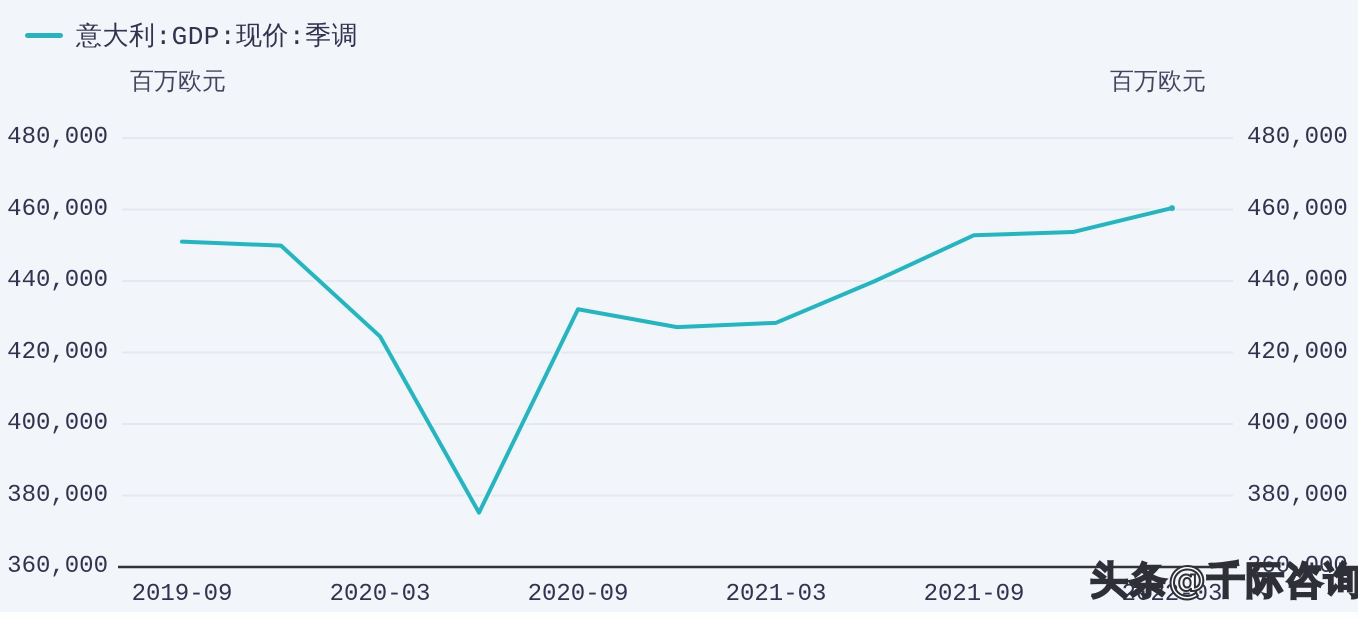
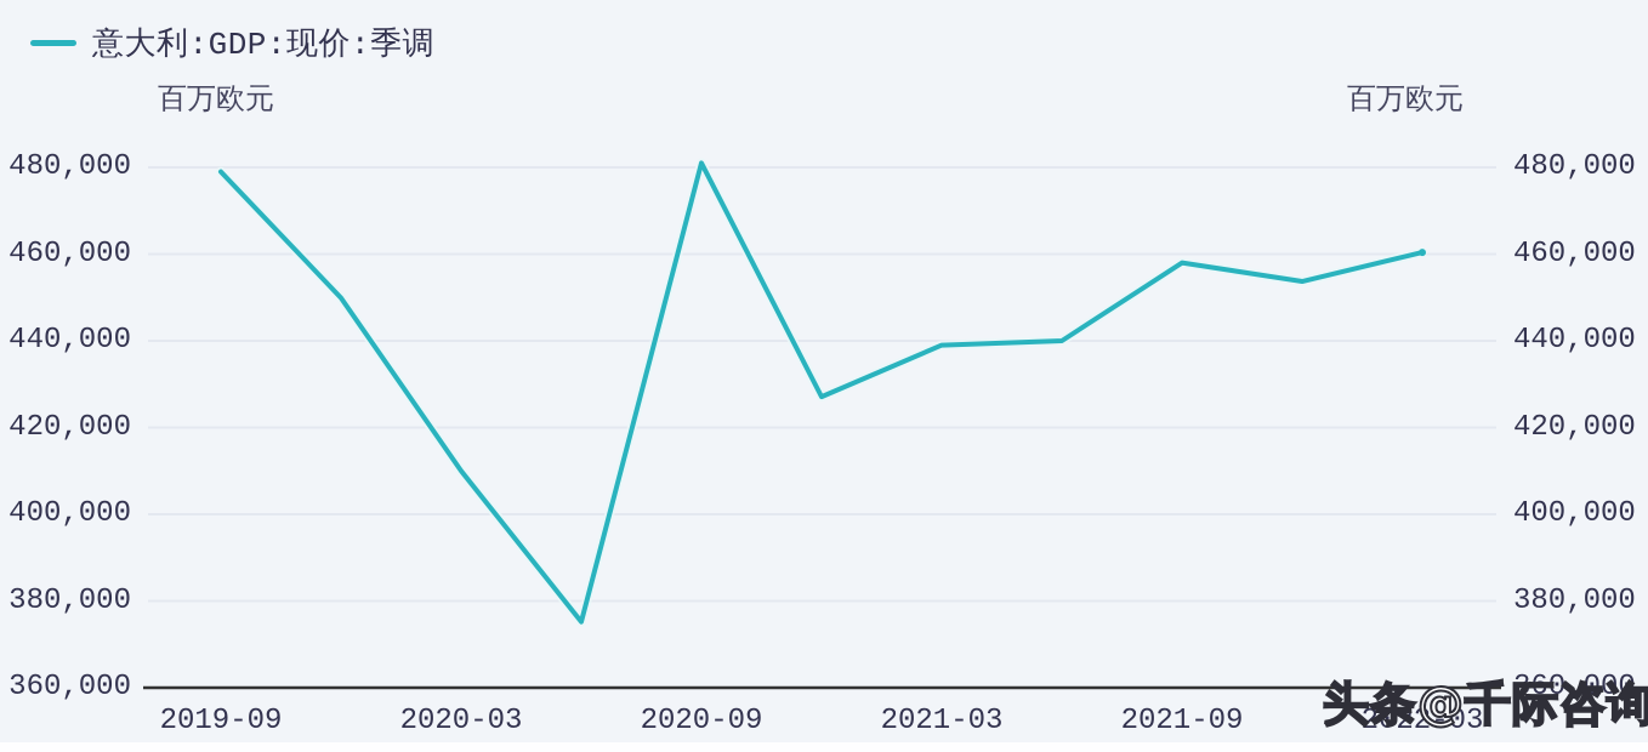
2019-09: 451000 -> 479000
2020-03: 424000 -> 410000
2020-09: 432000 -> 481000
2021-03: 428000 -> 439000
2021-09: 453000 -> 458000
